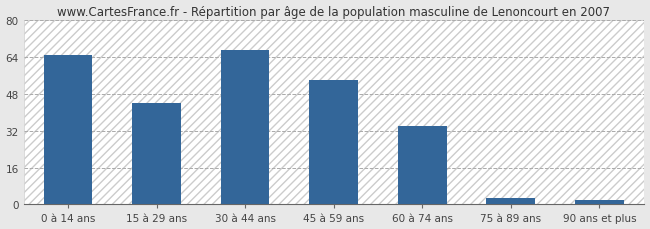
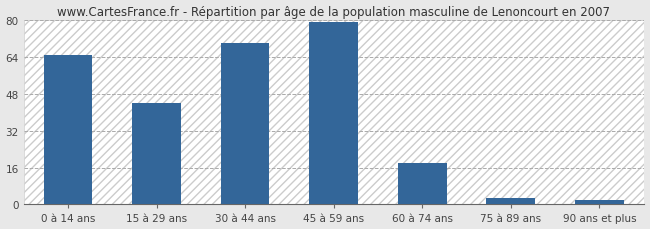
30 à 44 ans: 67 -> 70
45 à 59 ans: 54 -> 79
60 à 74 ans: 34 -> 18
